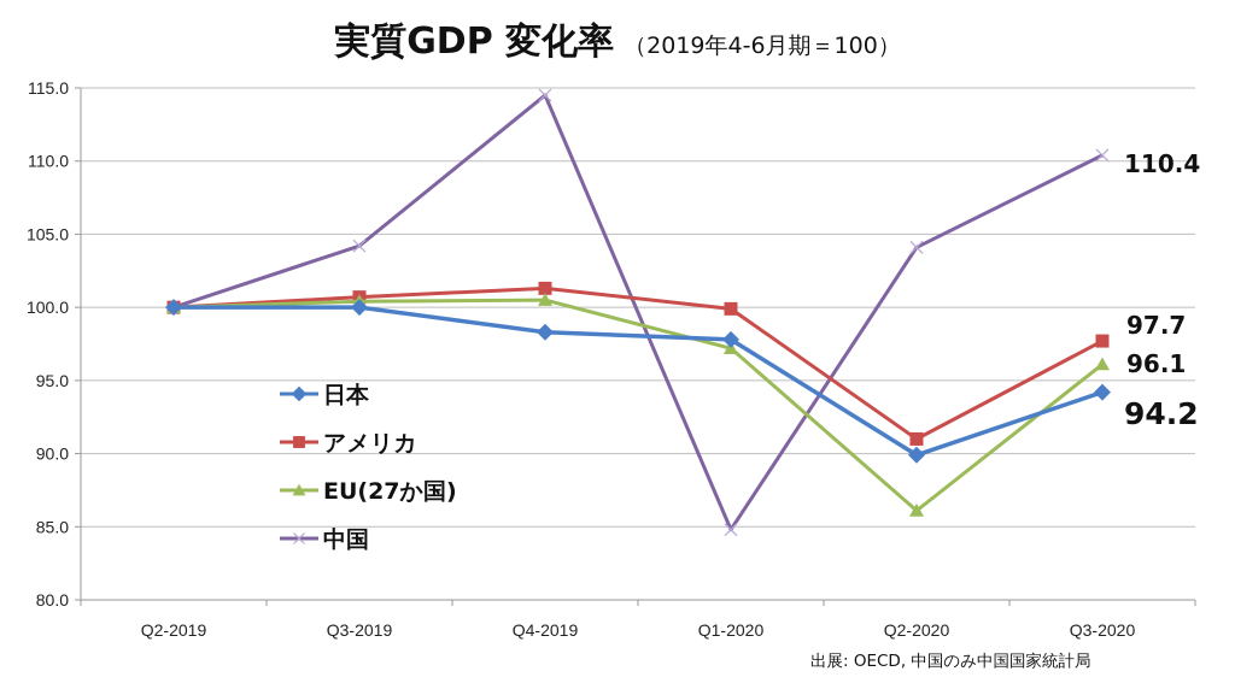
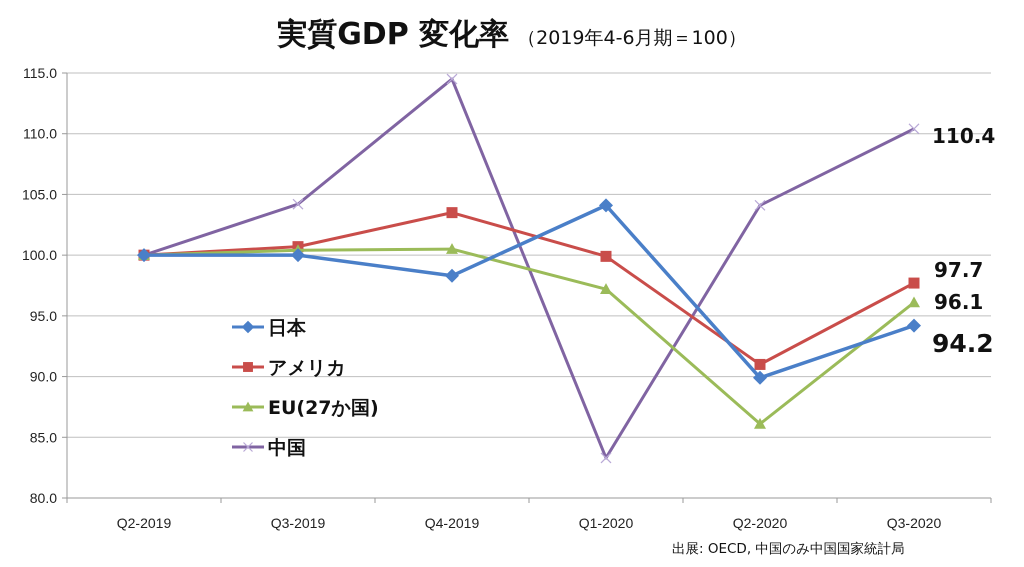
アメリカ/Q4-2019: 101.3 -> 103.5
日本/Q1-2020: 97.8 -> 104.1
中国/Q1-2020: 84.8 -> 83.3
